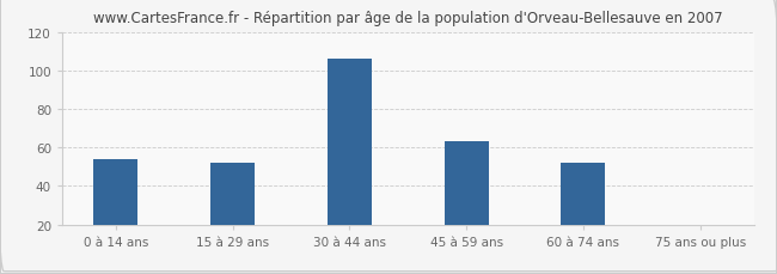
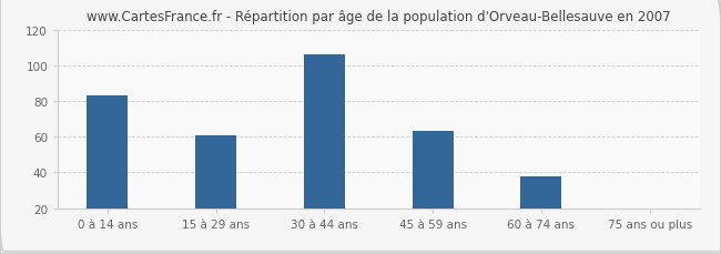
0 à 14 ans: 54 -> 83
15 à 29 ans: 52 -> 61
60 à 74 ans: 52 -> 38
